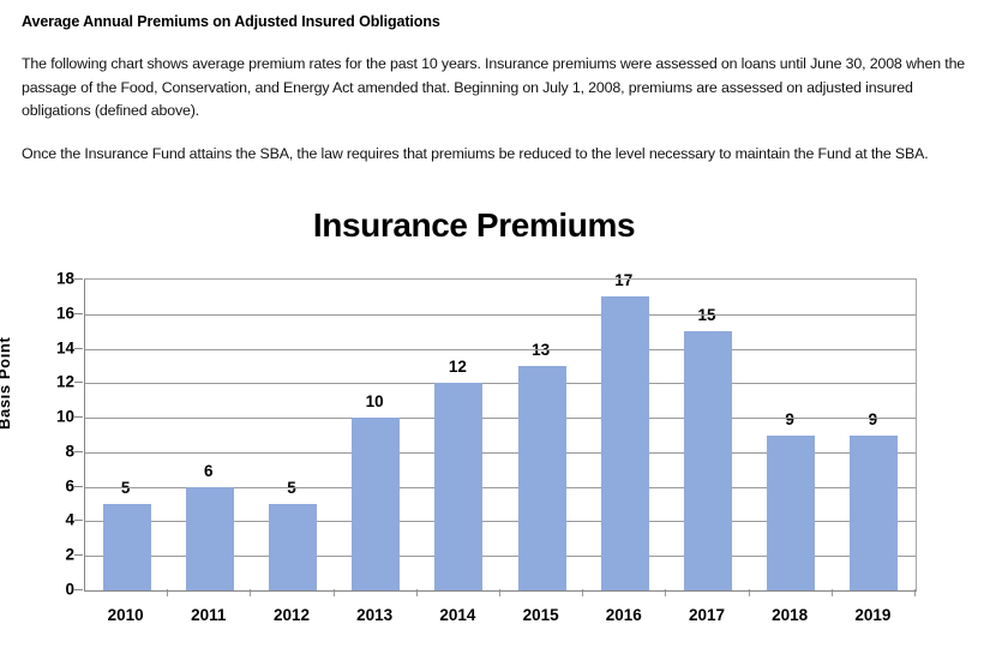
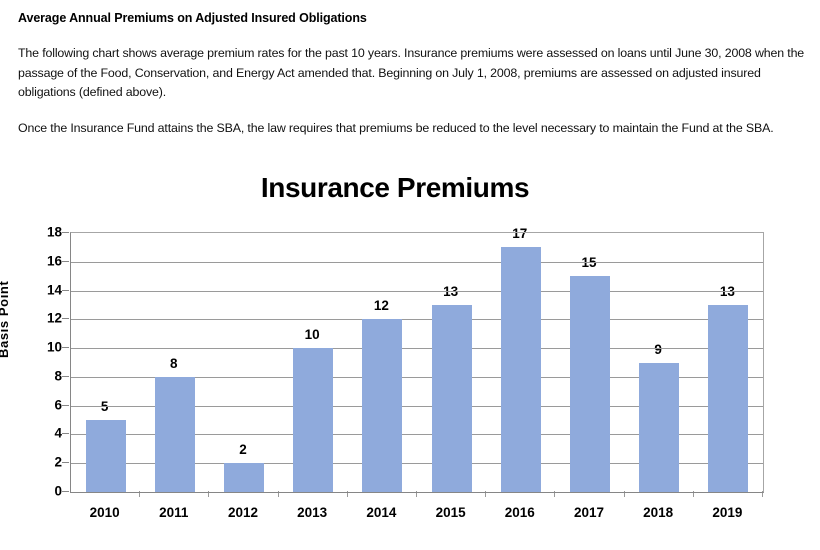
2011: 6 -> 8
2012: 5 -> 2
2019: 9 -> 13
